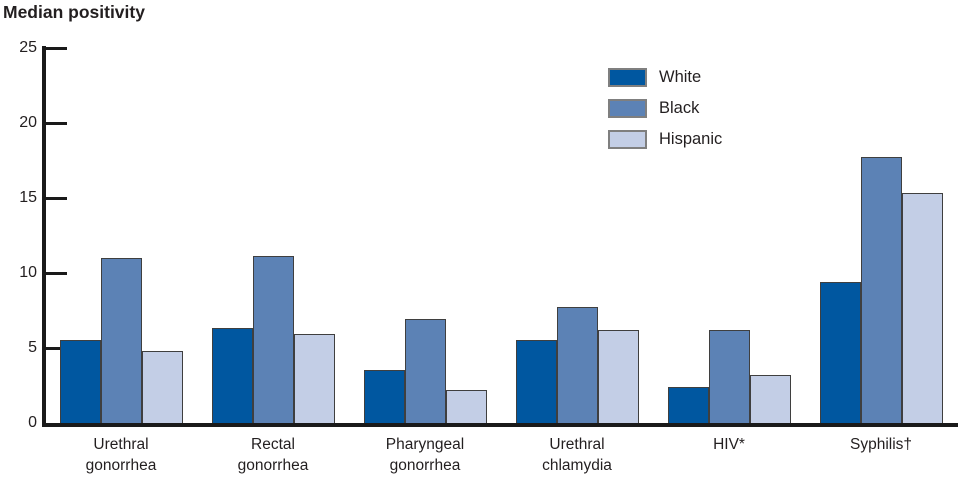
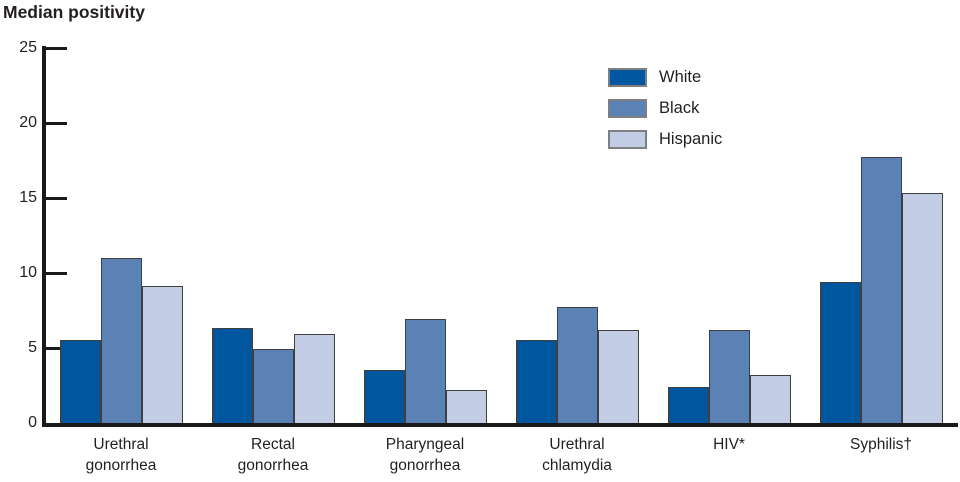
Hispanic/Urethral gonorrhea: 4.8 -> 9.1
Black/Rectal gonorrhea: 11.1 -> 4.9
